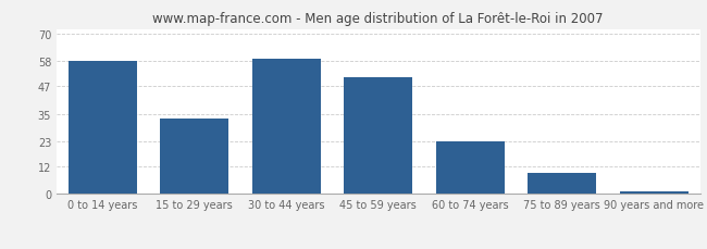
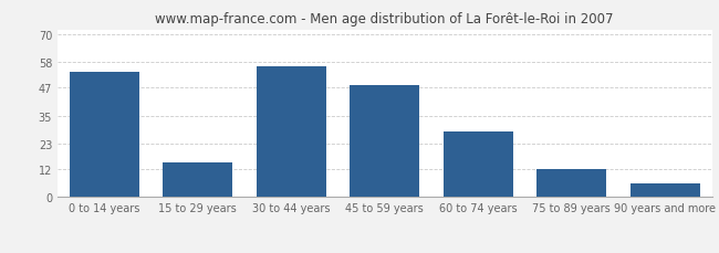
0 to 14 years: 58 -> 54
15 to 29 years: 33 -> 15
30 to 44 years: 59 -> 56
45 to 59 years: 51 -> 48
60 to 74 years: 23 -> 28
75 to 89 years: 9 -> 12
90 years and more: 1 -> 6
